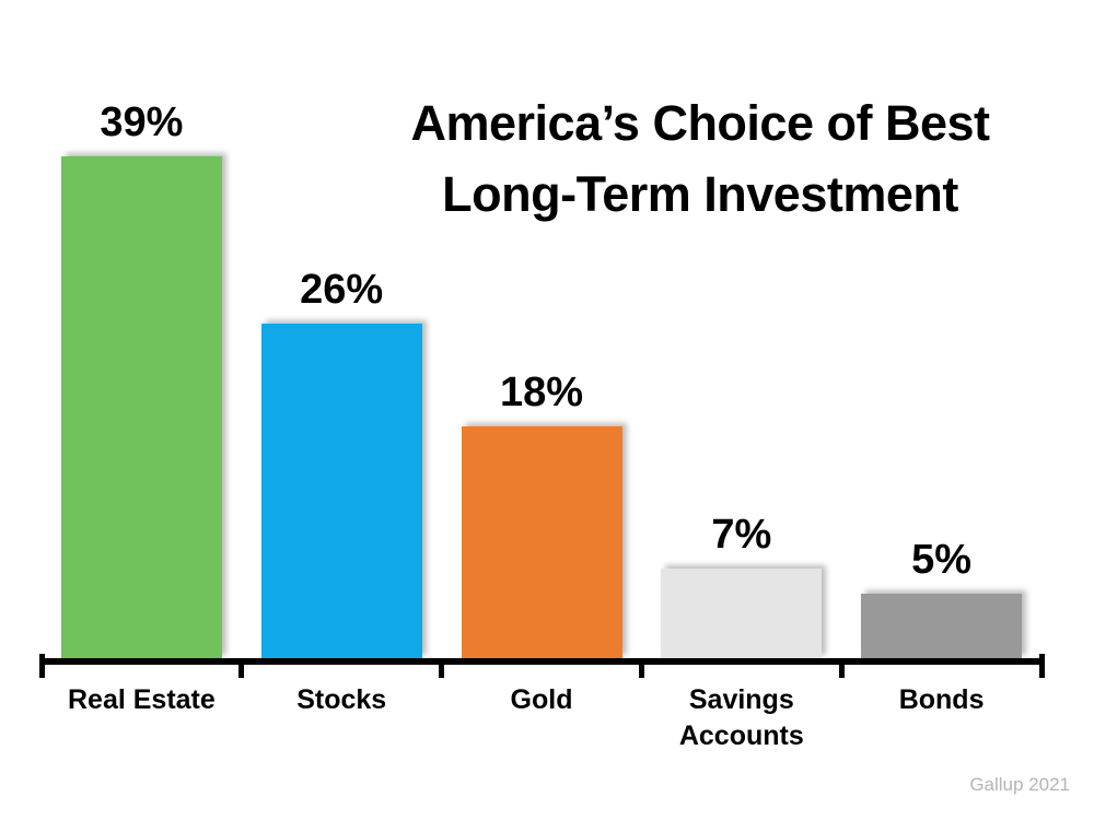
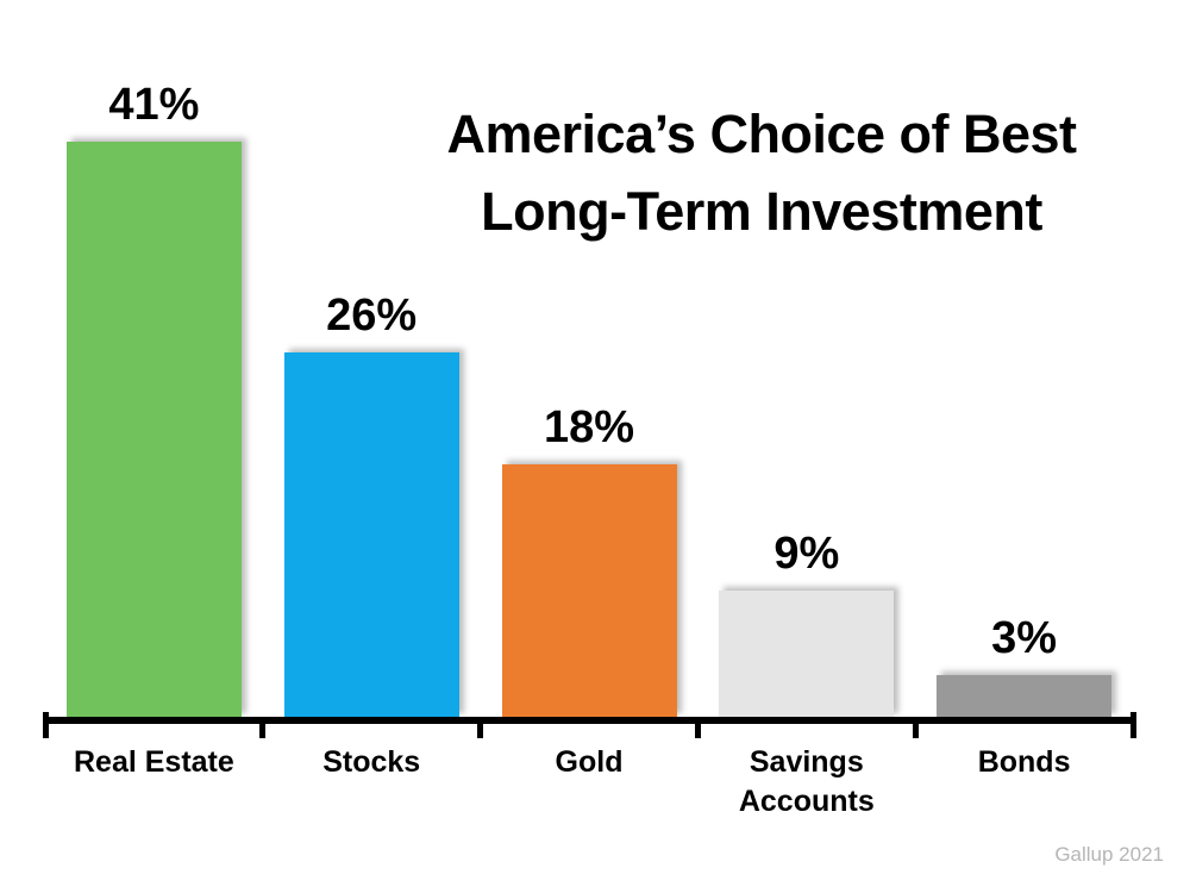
Real Estate: 39% -> 41%
Savings Accounts: 7% -> 9%
Bonds: 5% -> 3%
